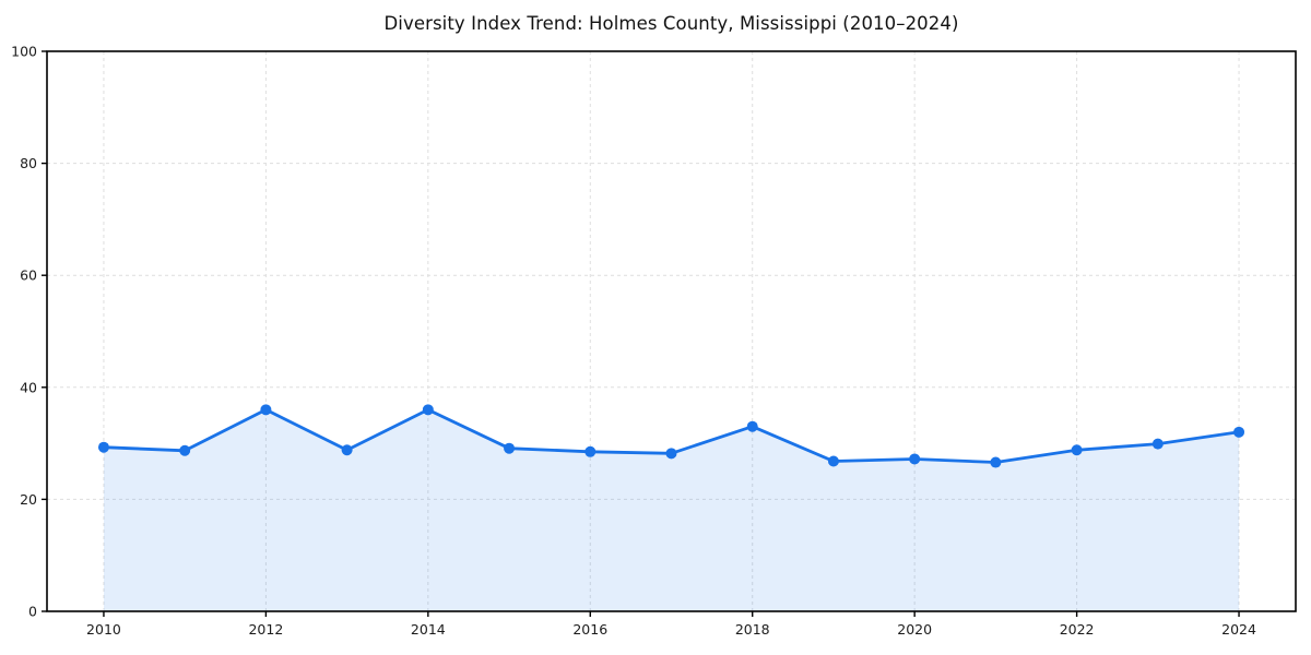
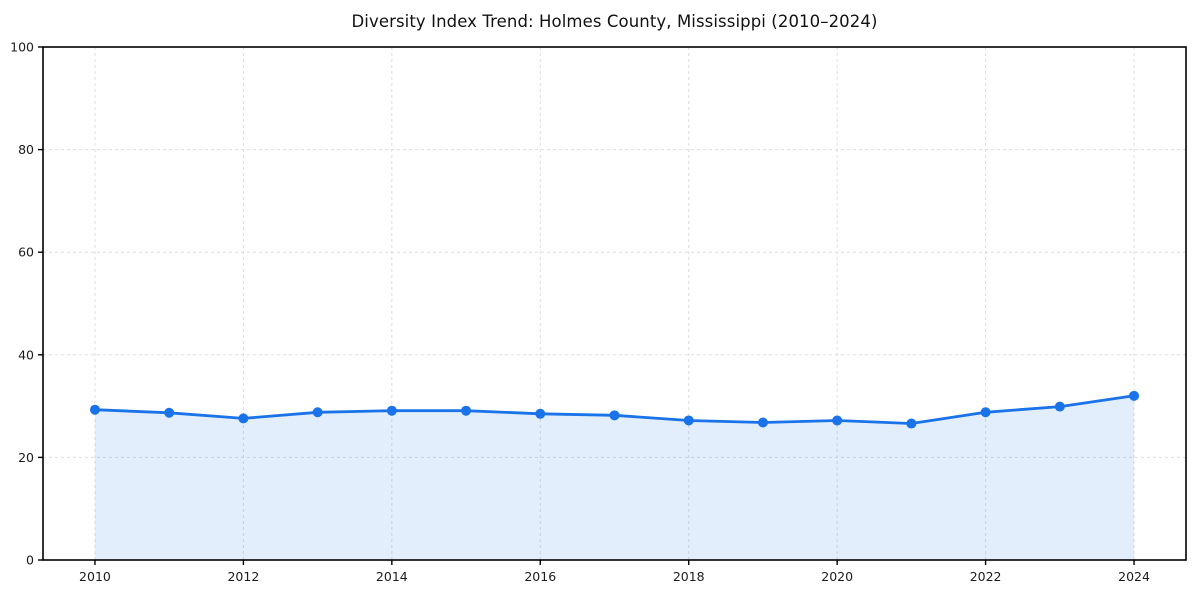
2012: 36 -> 28
2014: 36 -> 29
2018: 33 -> 27
